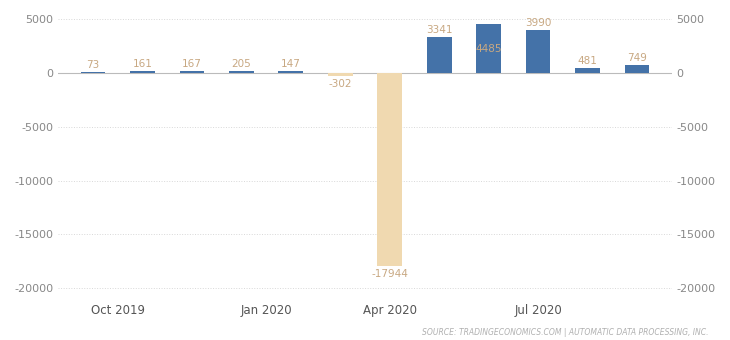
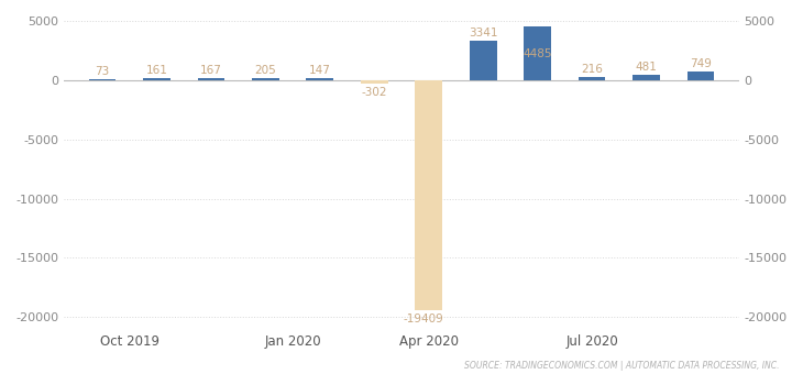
Apr 2020: -17944 -> -19409
Jul 2020: 3990 -> 216
